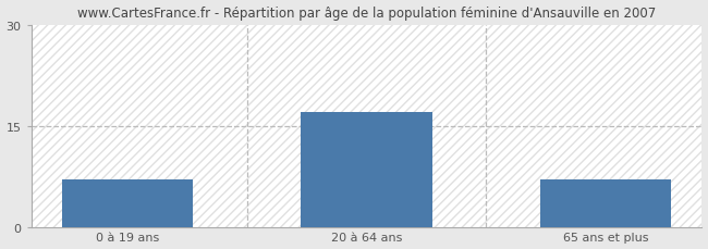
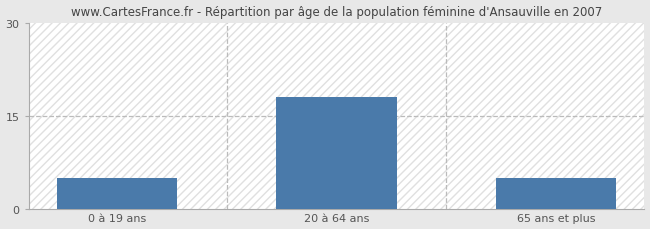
0 à 19 ans: 7 -> 5
20 à 64 ans: 17 -> 18
65 ans et plus: 7 -> 5
